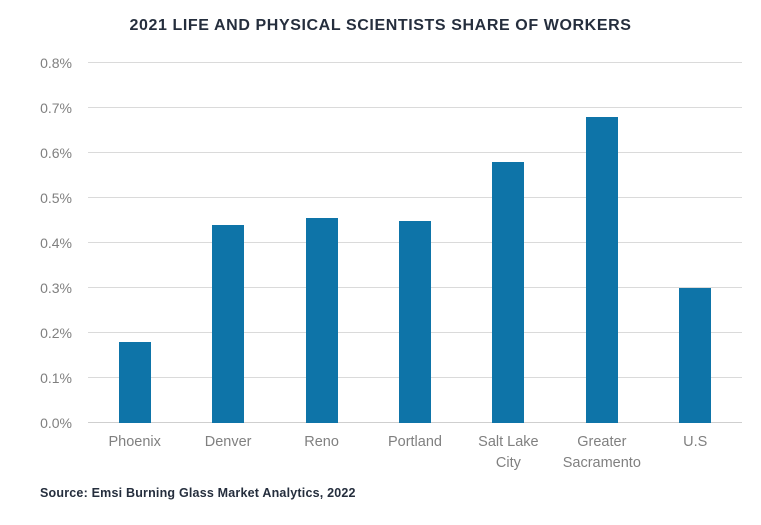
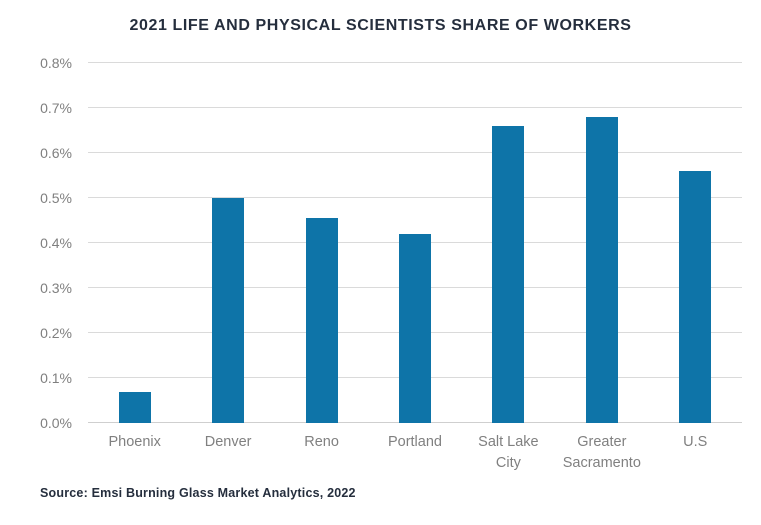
Phoenix: 0.18% -> 0.07%
Denver: 0.44% -> 0.50%
Portland: 0.45% -> 0.42%
Salt Lake City: 0.58% -> 0.66%
U.S: 0.30% -> 0.56%
